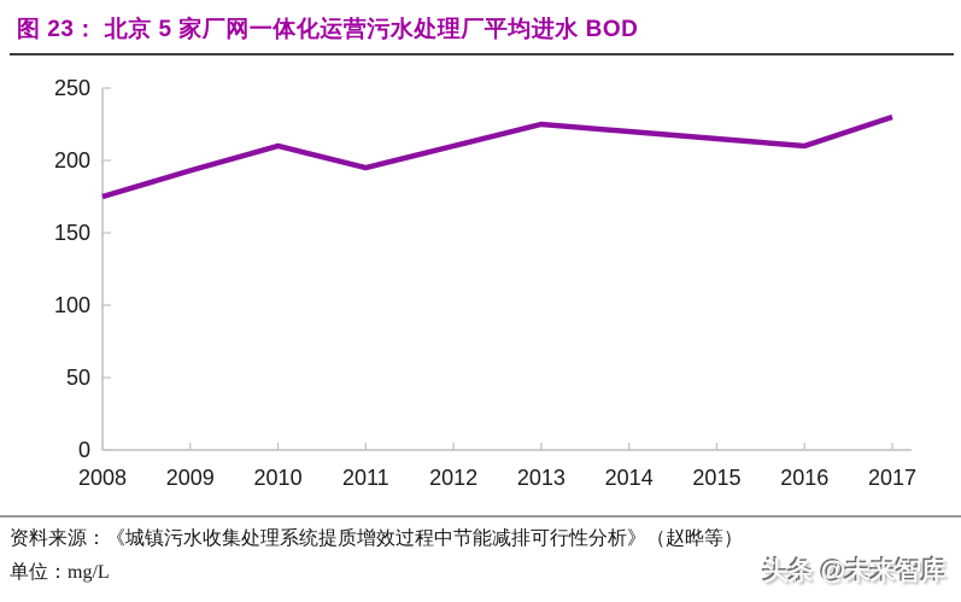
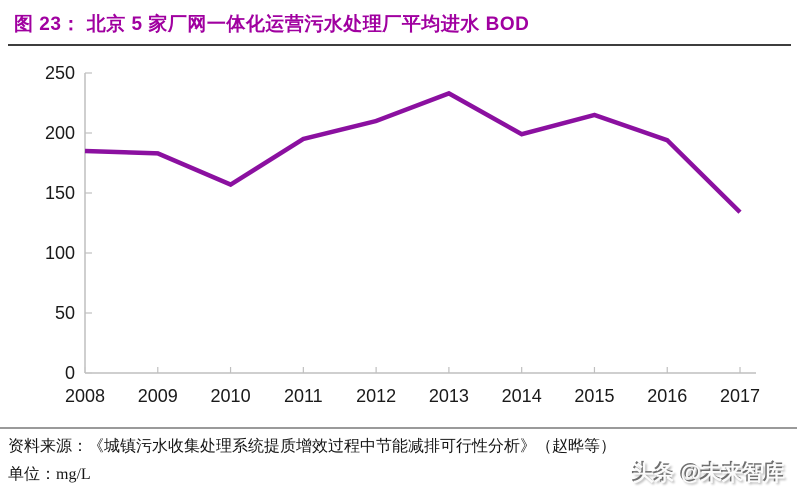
2008: 175 -> 185
2009: 193 -> 183
2010: 210 -> 157
2013: 225 -> 233
2014: 220 -> 199
2016: 210 -> 194
2017: 230 -> 134
